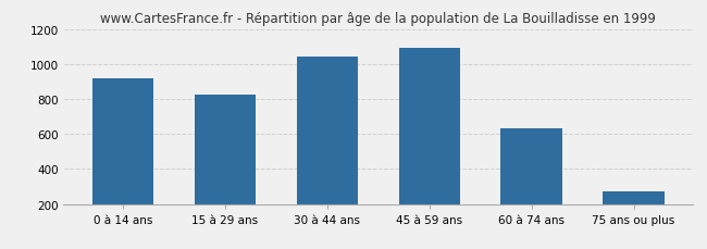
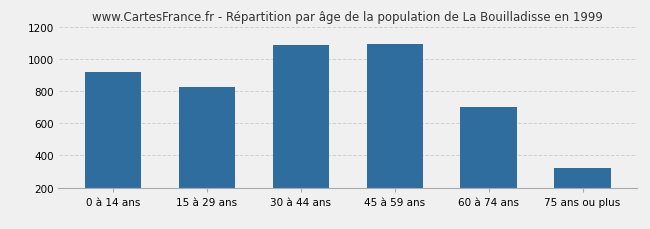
30 à 44 ans: 1040 -> 1080
60 à 74 ans: 630 -> 700
75 ans ou plus: 270 -> 320
